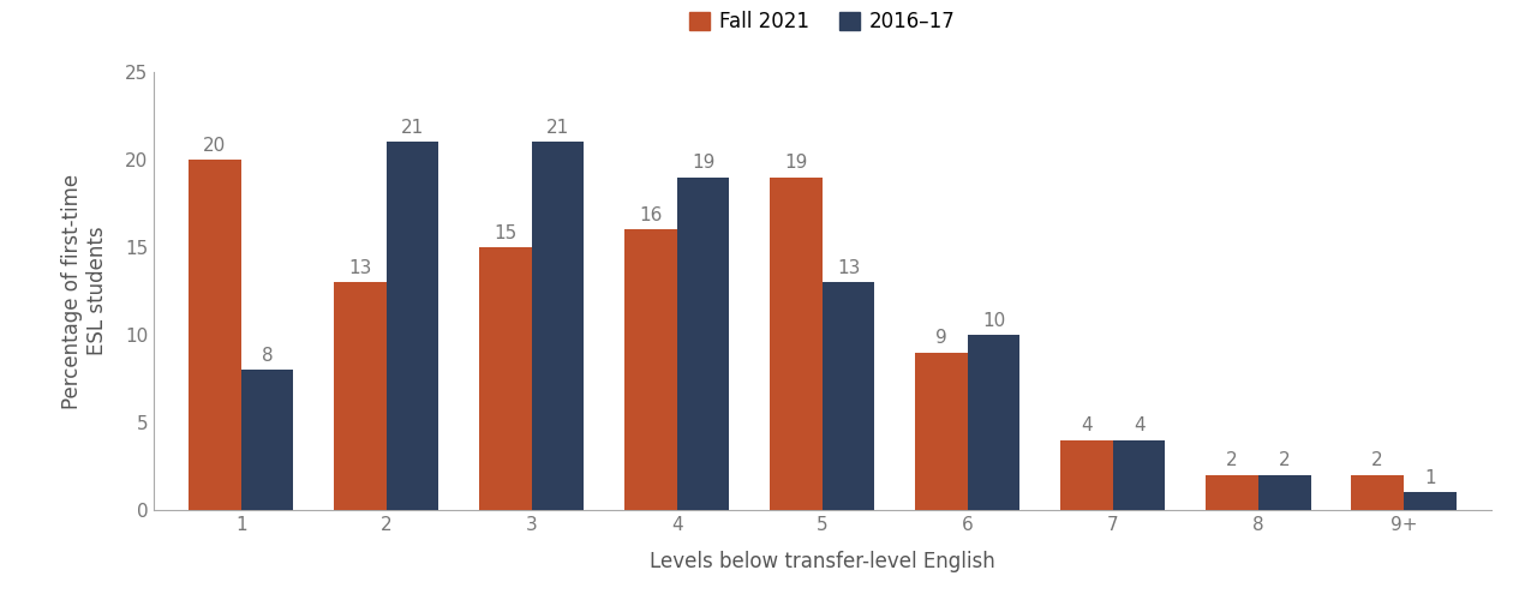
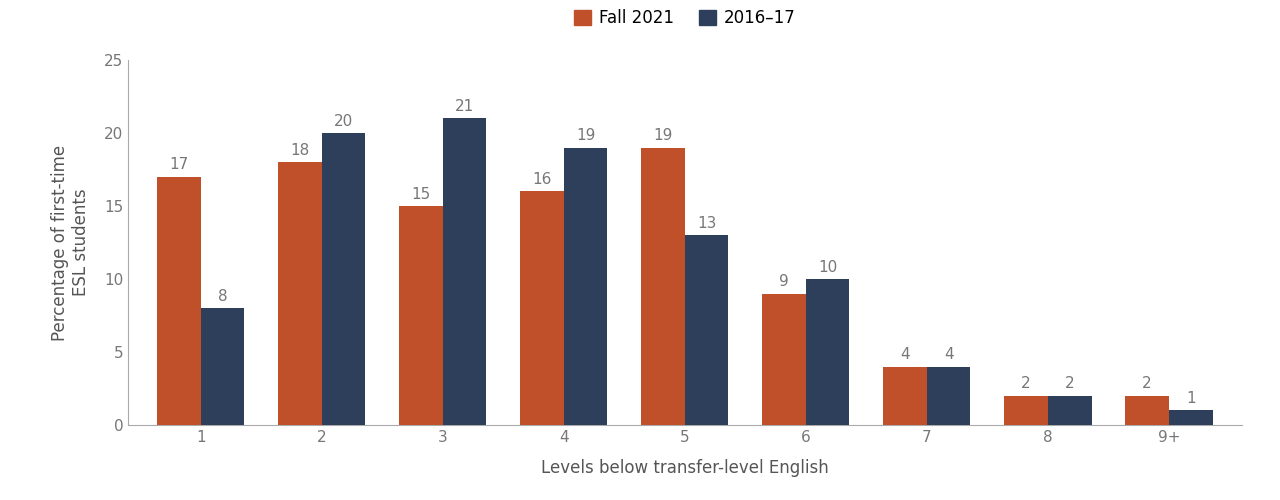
Fall 2021/1: 20 -> 17
Fall 2021/2: 13 -> 18
2016–17/2: 21 -> 20
